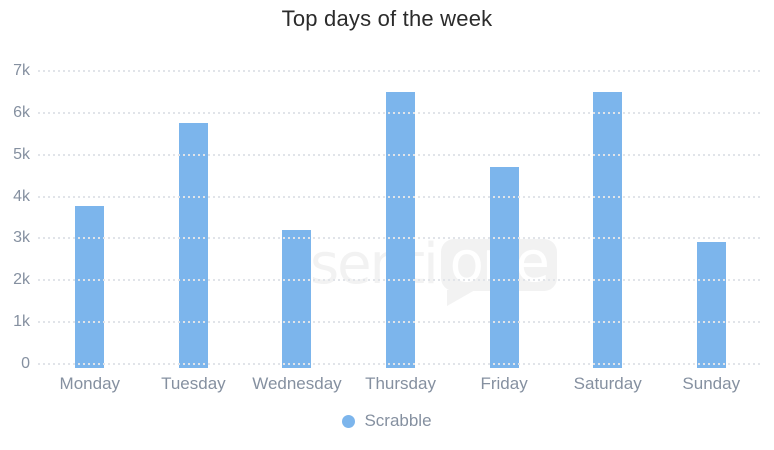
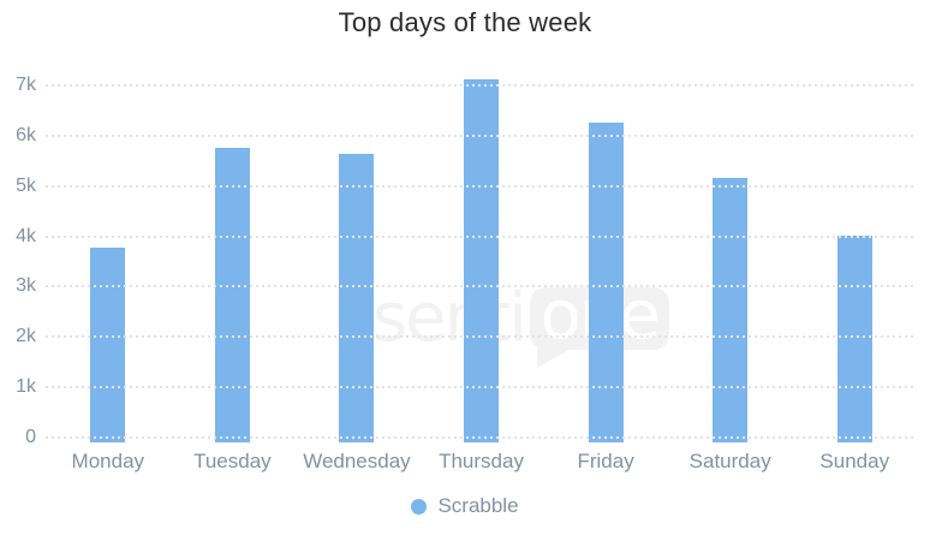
Wednesday: 3.3k -> 5.7k
Thursday: 6.6k -> 7.2k
Friday: 4.8k -> 6.4k
Saturday: 6.6k -> 5.3k
Sunday: 3.0k -> 4.1k
